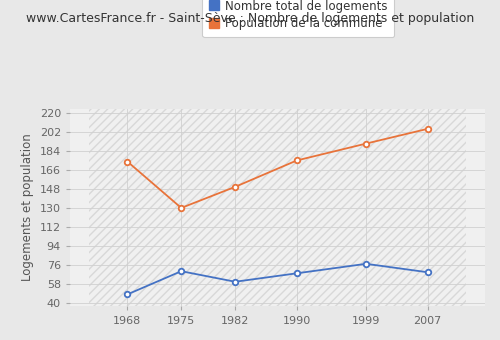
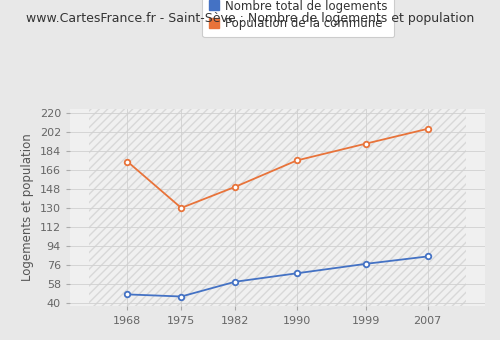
Nombre total de logements/1975: 70 -> 46
Nombre total de logements/2007: 69 -> 84
